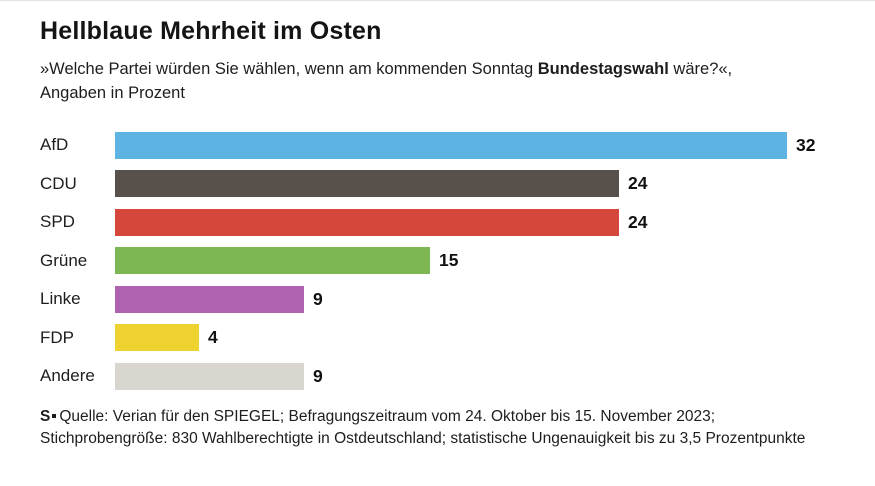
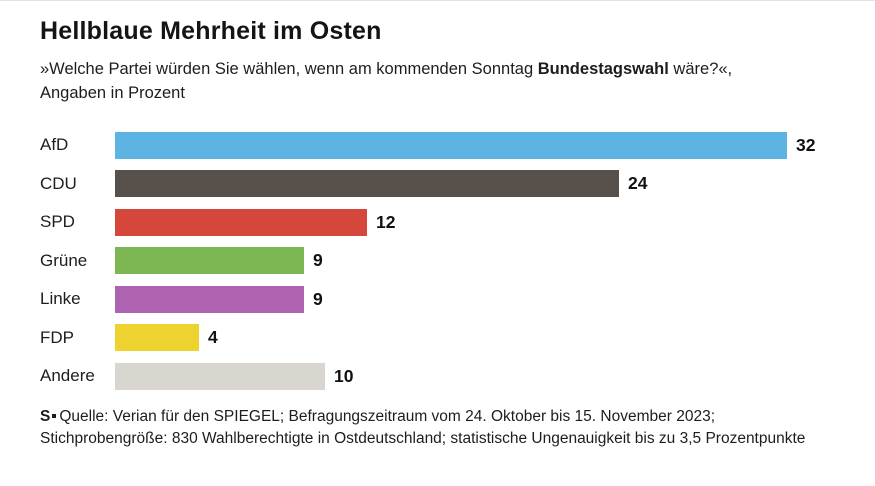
SPD: 24 -> 12
Grüne: 15 -> 9
Andere: 9 -> 10
